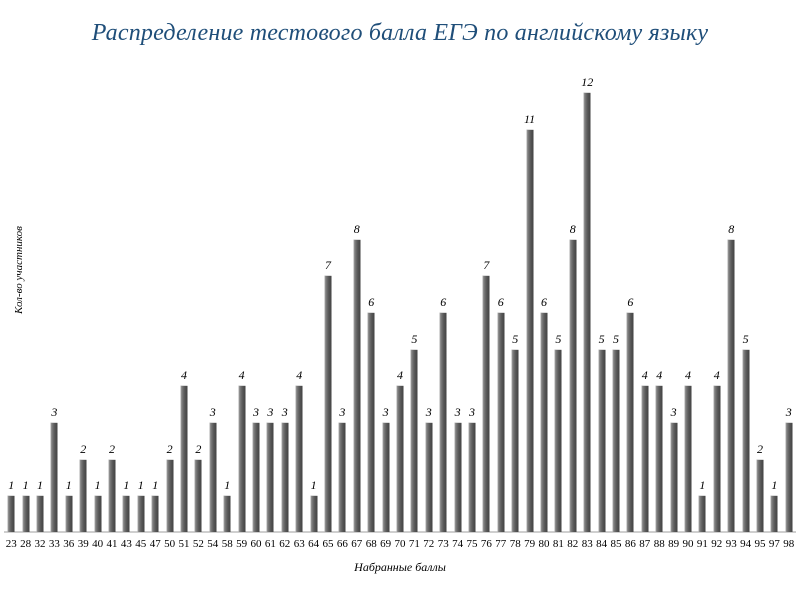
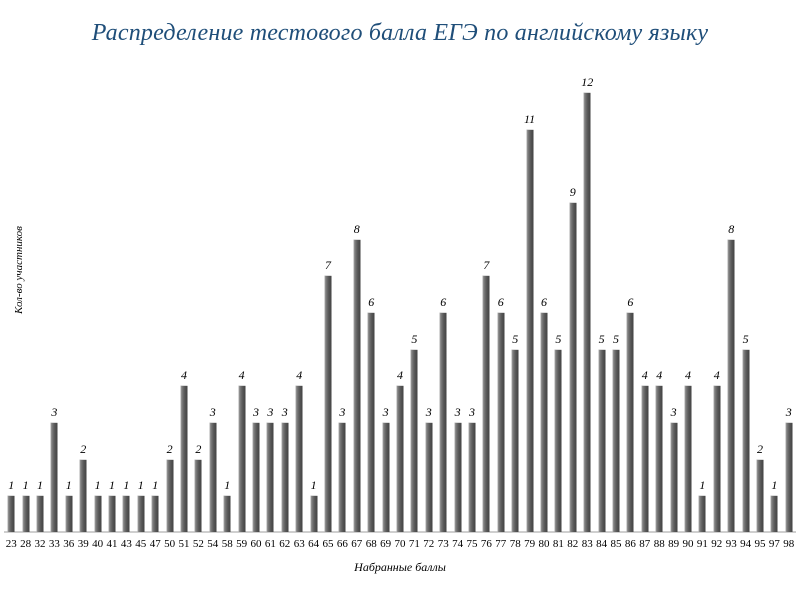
41: 2 -> 1
82: 8 -> 9
